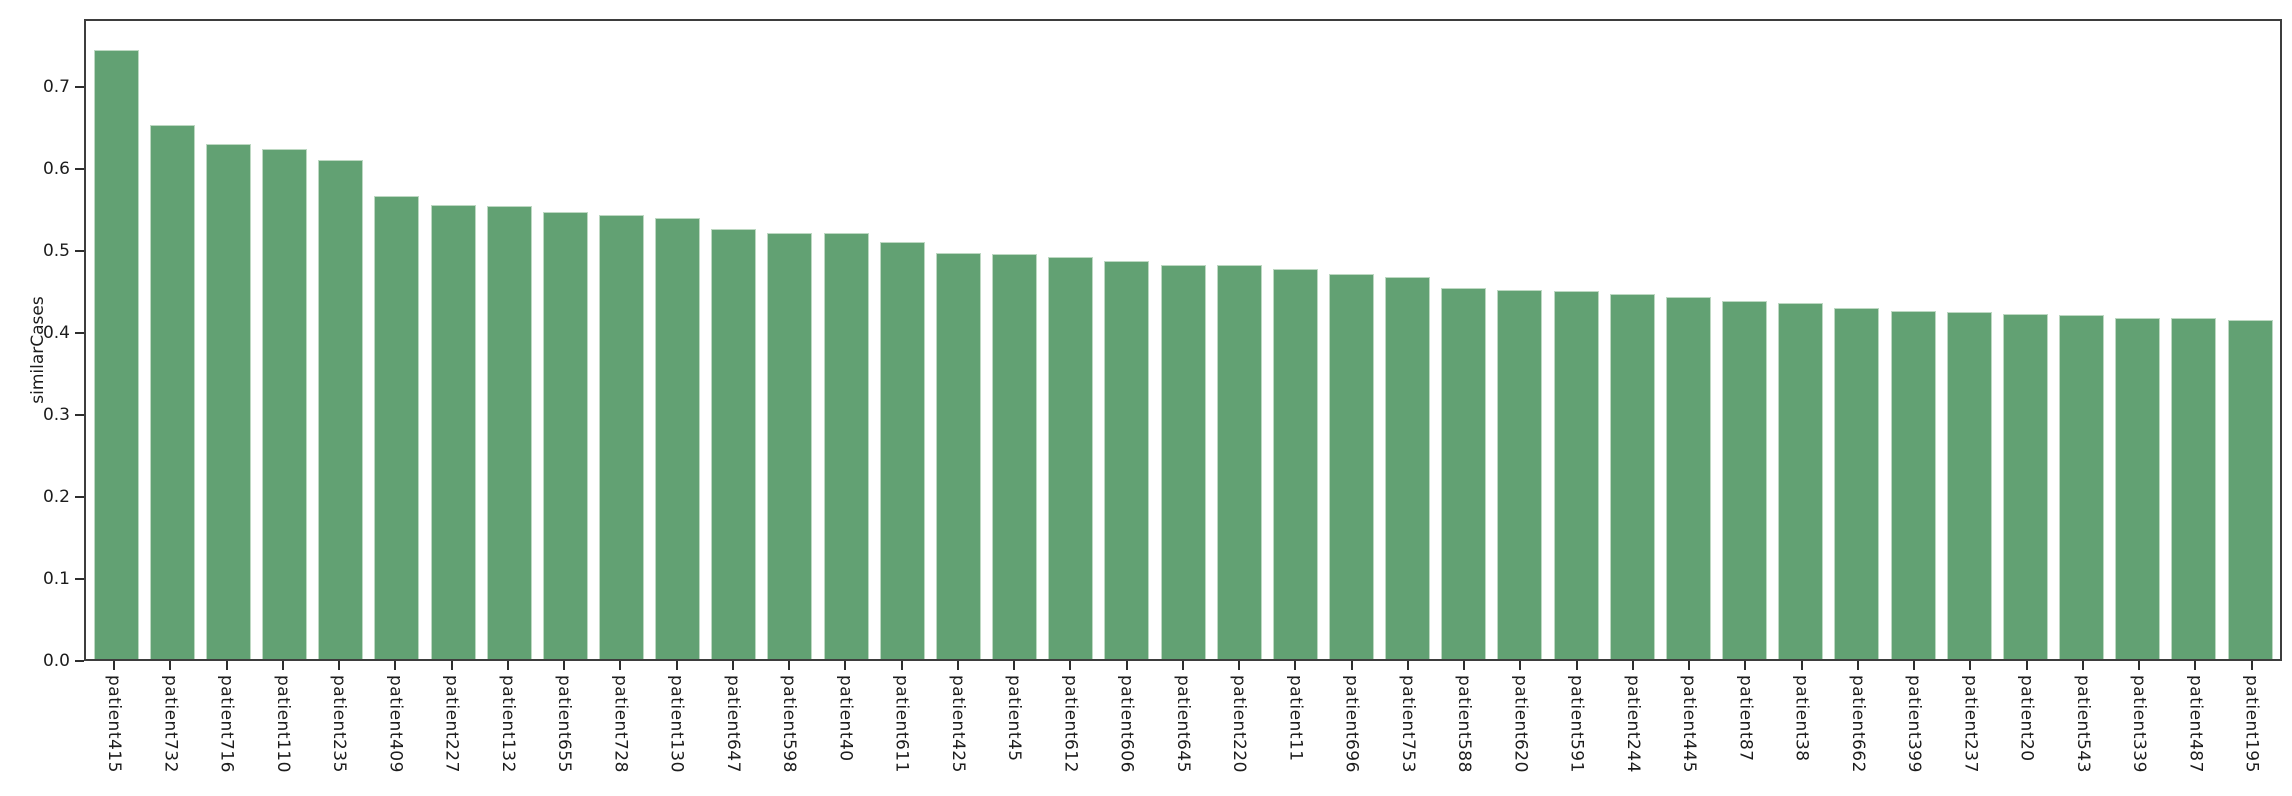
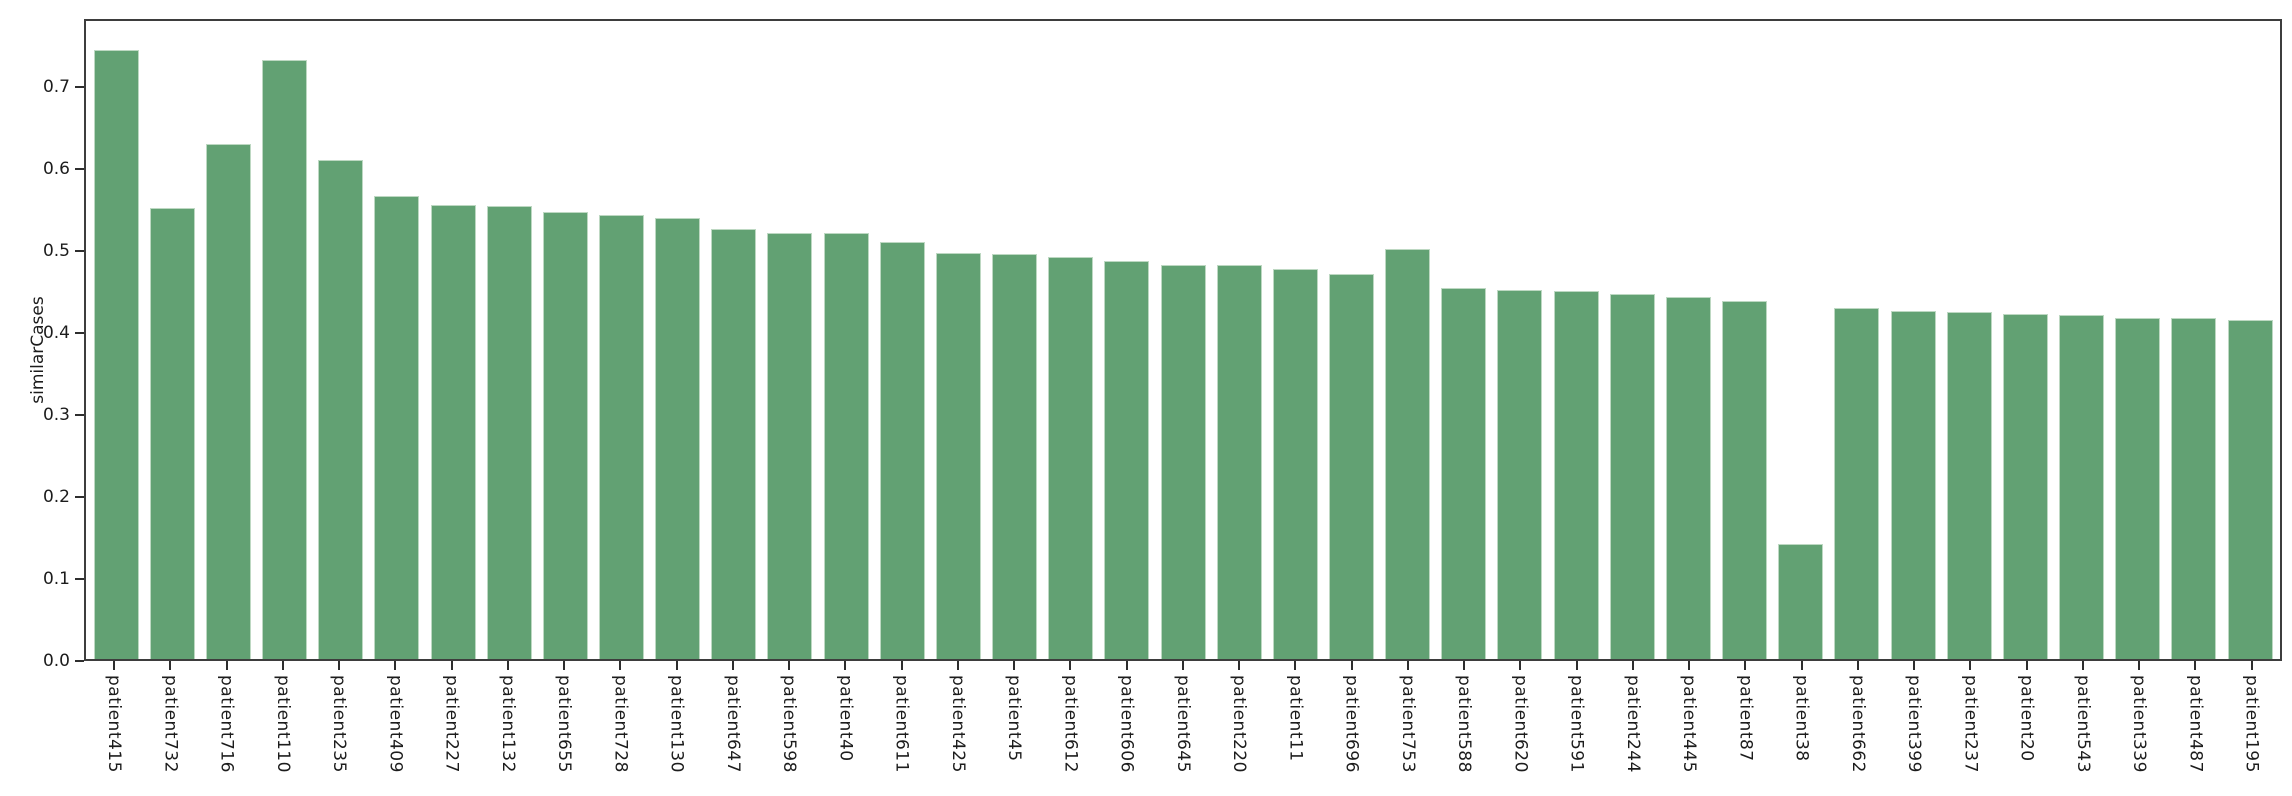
patient732: 0.65 -> 0.55
patient110: 0.62 -> 0.73
patient753: 0.47 -> 0.50
patient38: 0.43 -> 0.14
